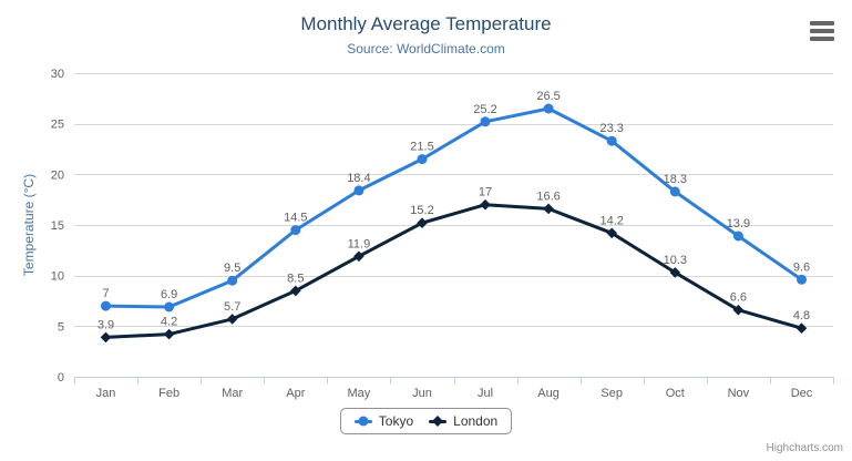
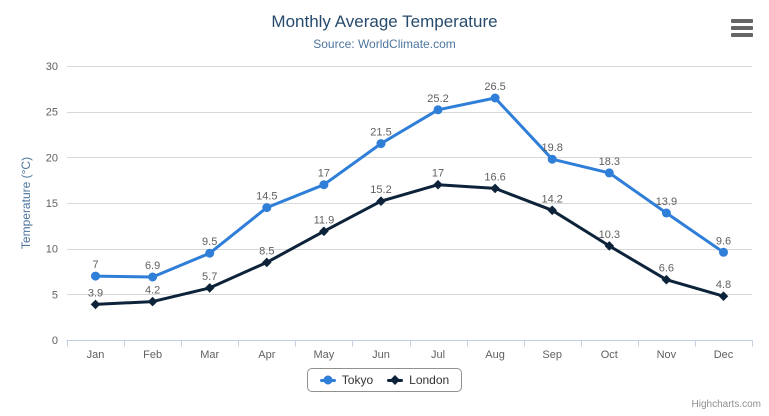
Tokyo/May: 18.4 -> 17
Tokyo/Sep: 23.3 -> 19.8
